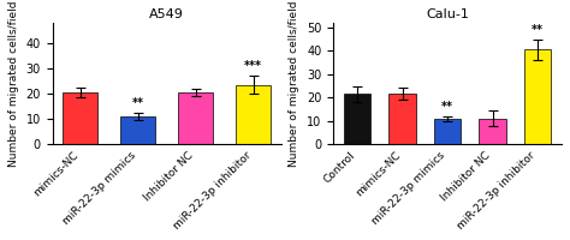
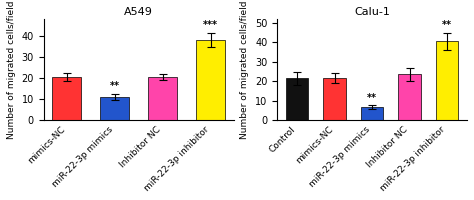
A549/miR-22-3p inhibitor: 23.5 -> 38.0
Calu-1/miR-22-3p mimics: 11 -> 6
Calu-1/Inhibitor NC: 11 -> 24
